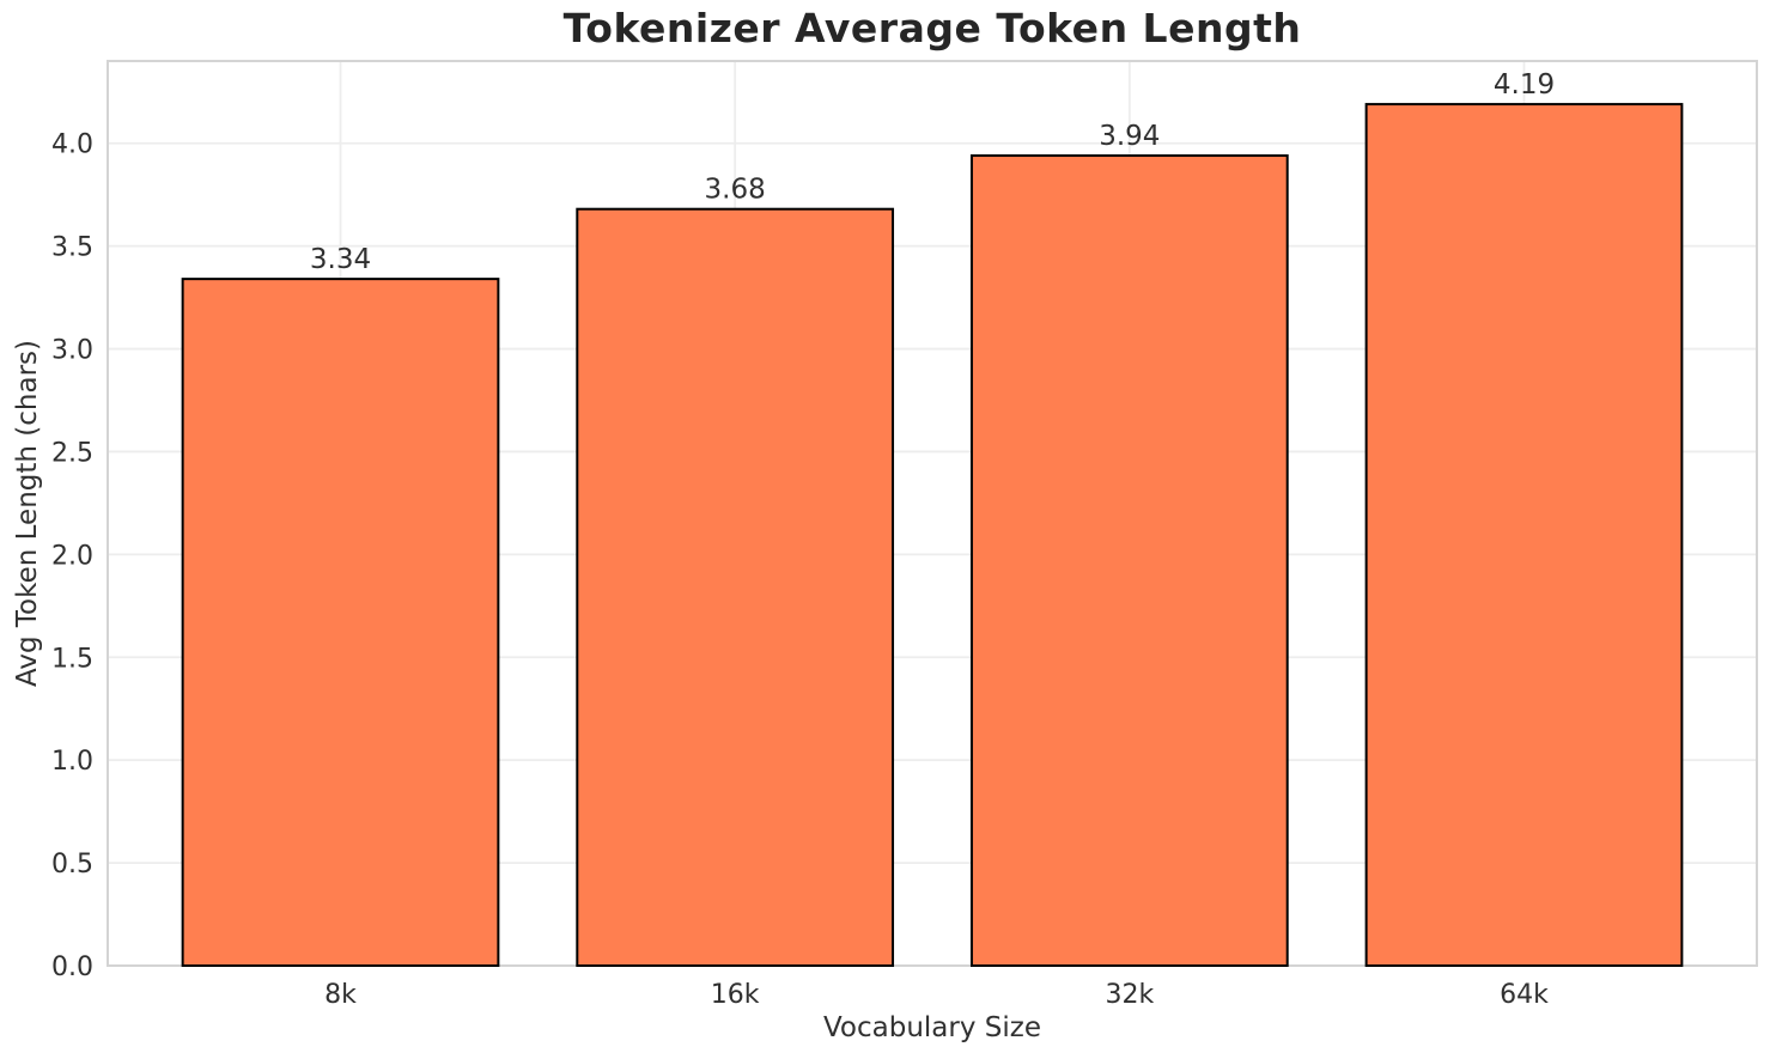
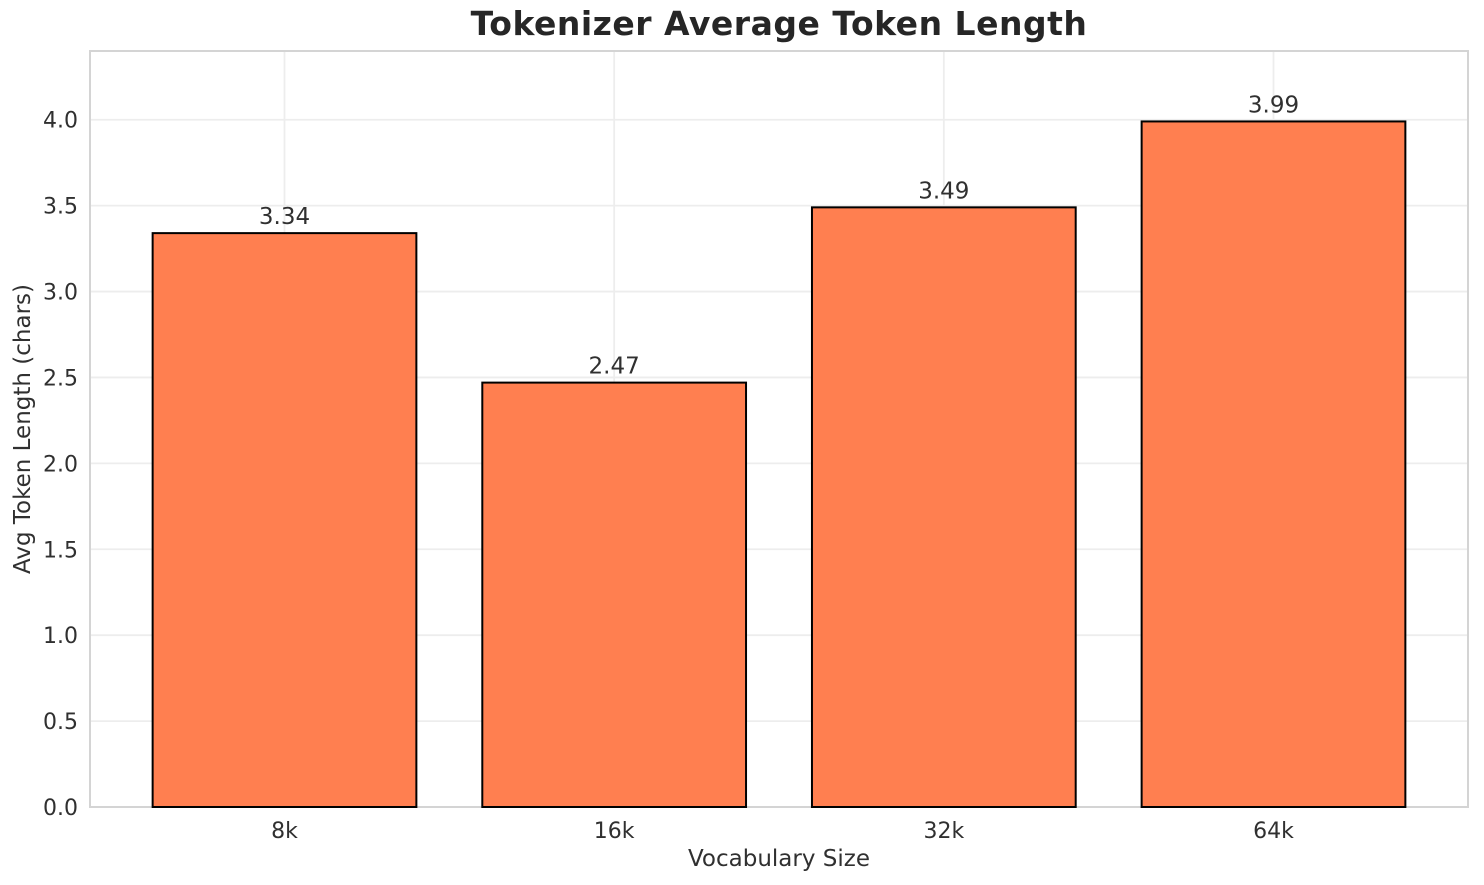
16k: 3.68 -> 2.47
32k: 3.94 -> 3.49
64k: 4.19 -> 3.99
